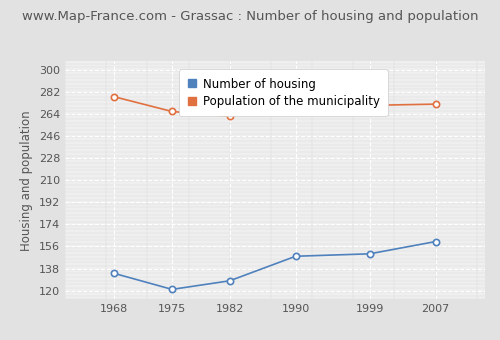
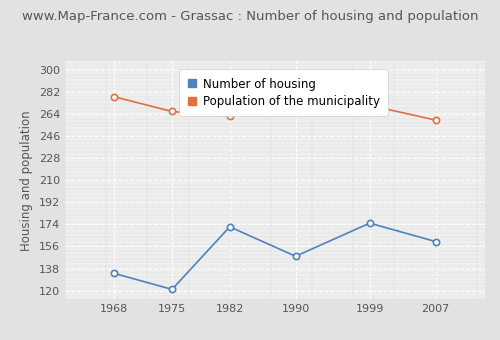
Number of housing/1982: 128 -> 172
Number of housing/1999: 150 -> 175
Population of the municipality/2007: 272 -> 259
